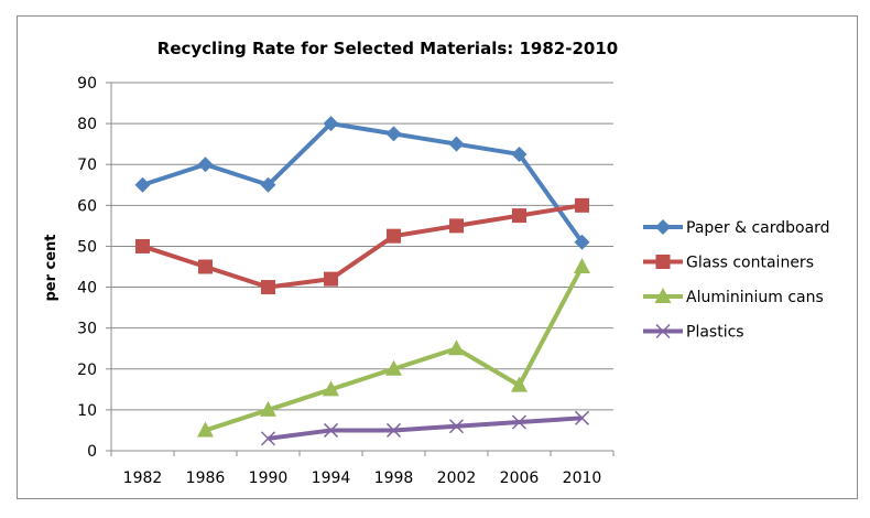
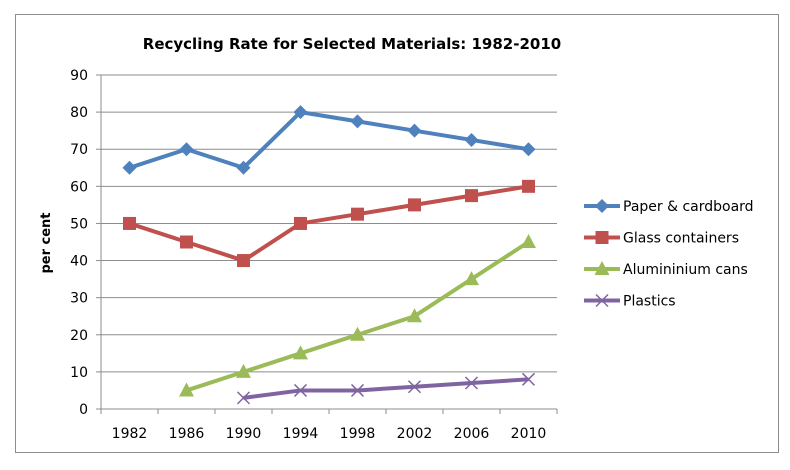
Glass containers/1994: 42 -> 50
Alumininium cans/2006: 16 -> 35
Paper & cardboard/2010: 51 -> 70
